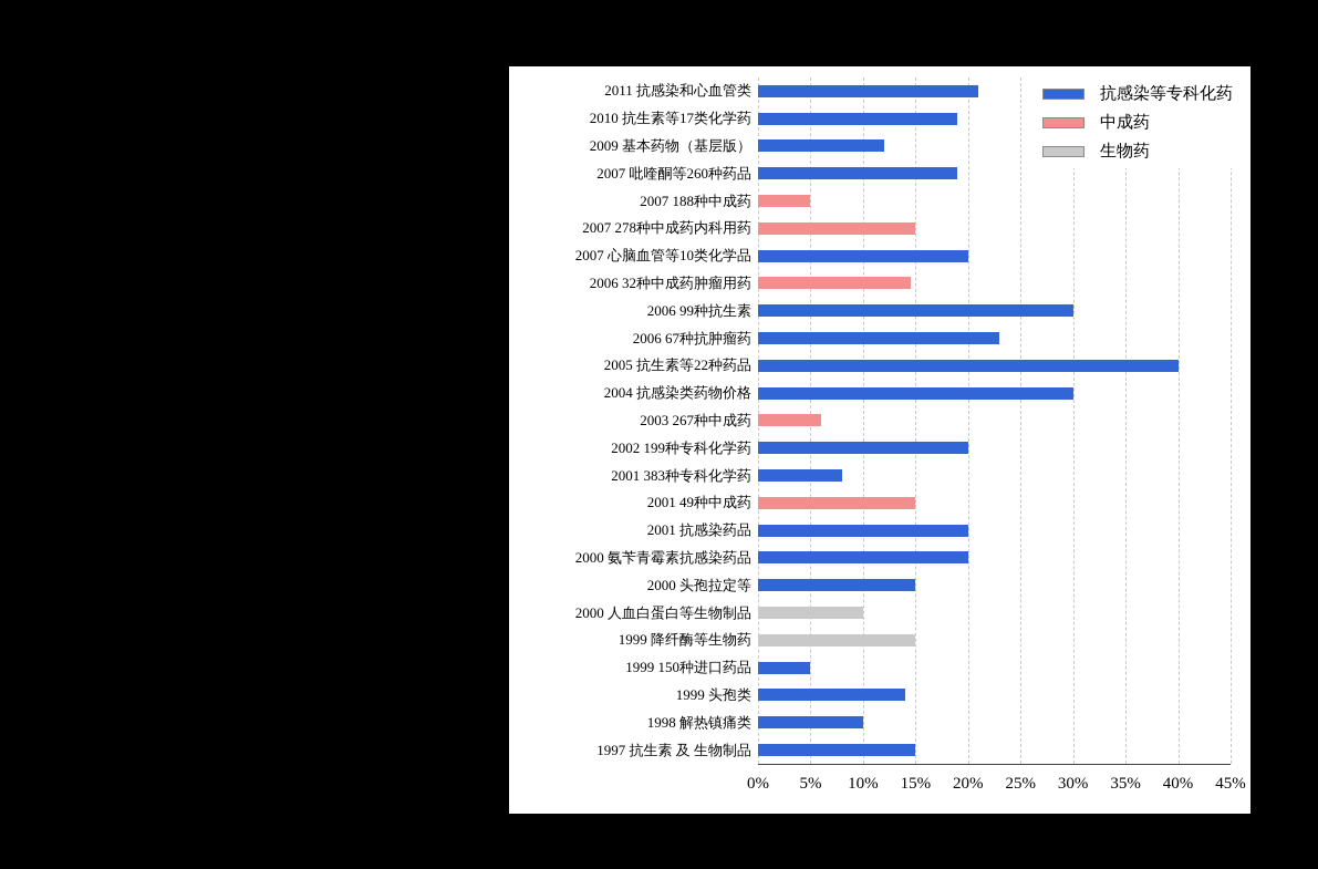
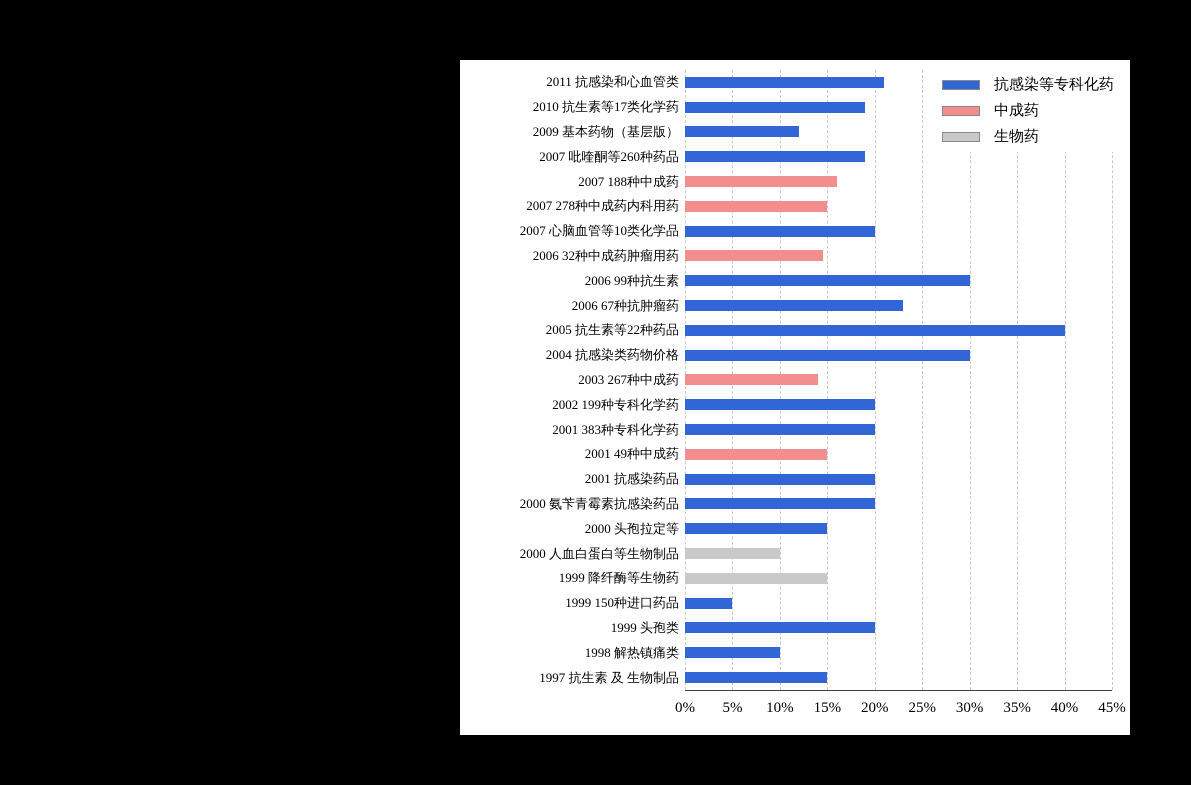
2007 188种中成药: 5% -> 16%
2003 267种中成药: 6% -> 14%
2001 383种专科化学药: 8% -> 20%
1999 头孢类: 14% -> 20%
